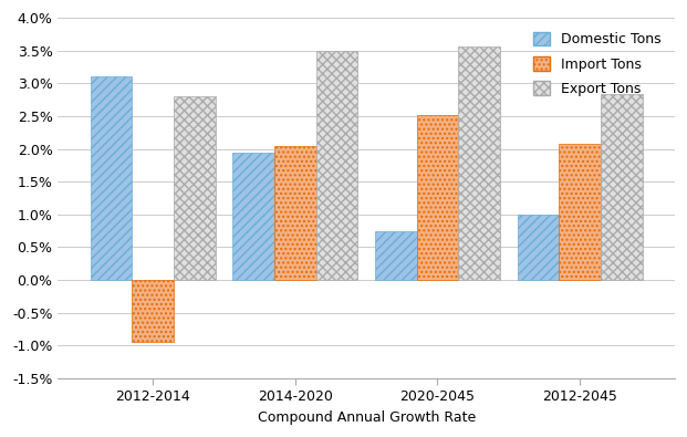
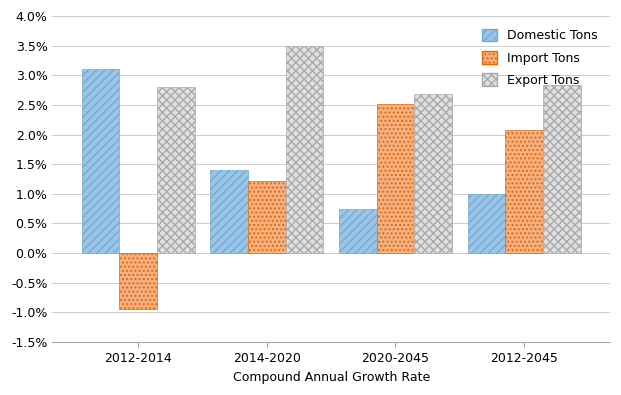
Domestic Tons/2014-2020: 1.94% -> 1.40%
Import Tons/2014-2020: 2.04% -> 1.22%
Export Tons/2020-2045: 3.56% -> 2.68%
